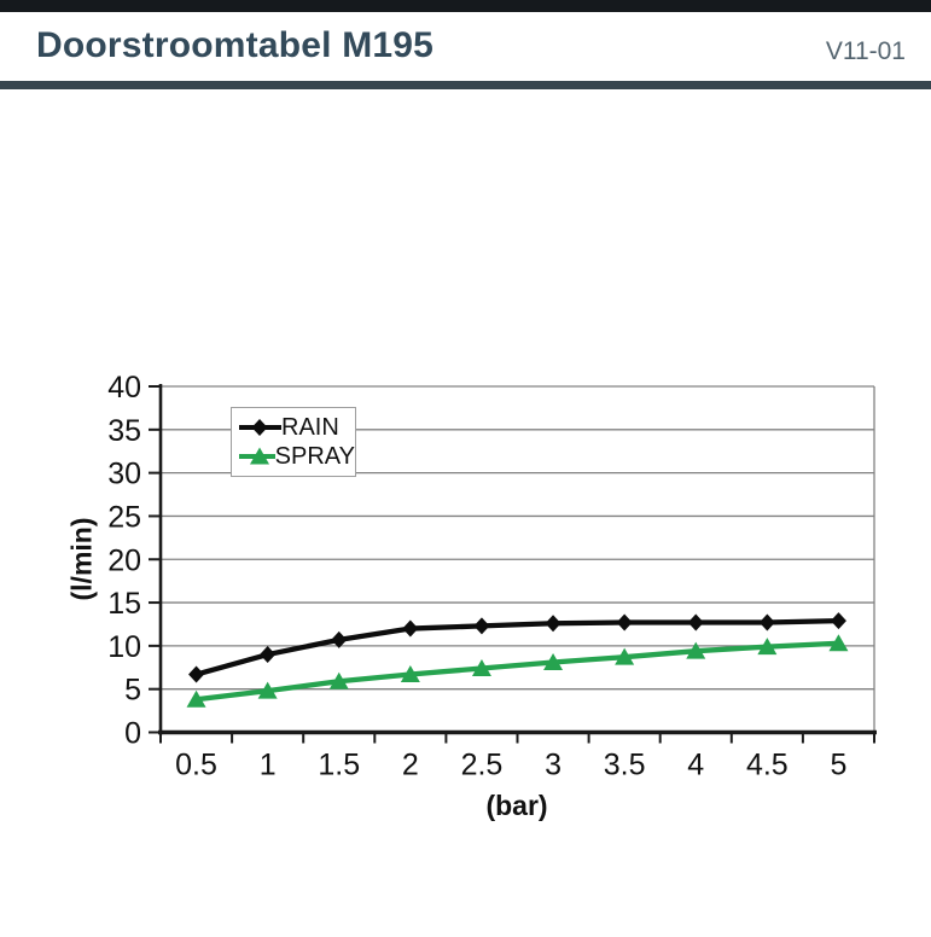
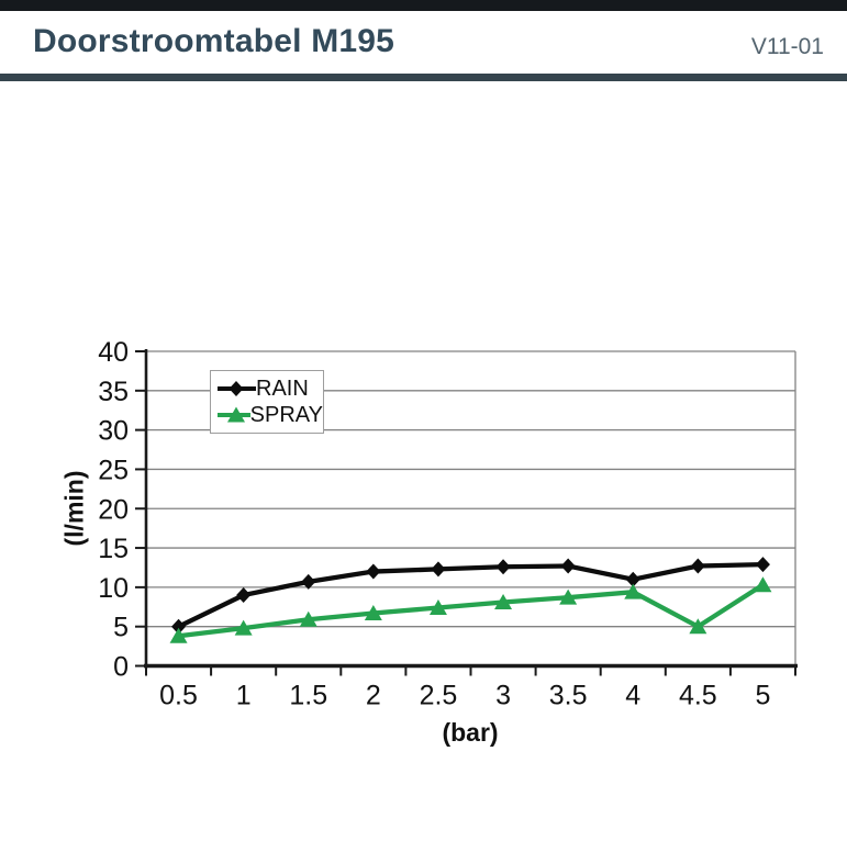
RAIN/0.5: 7 -> 5
RAIN/4: 13 -> 11
SPRAY/4.5: 10 -> 5
